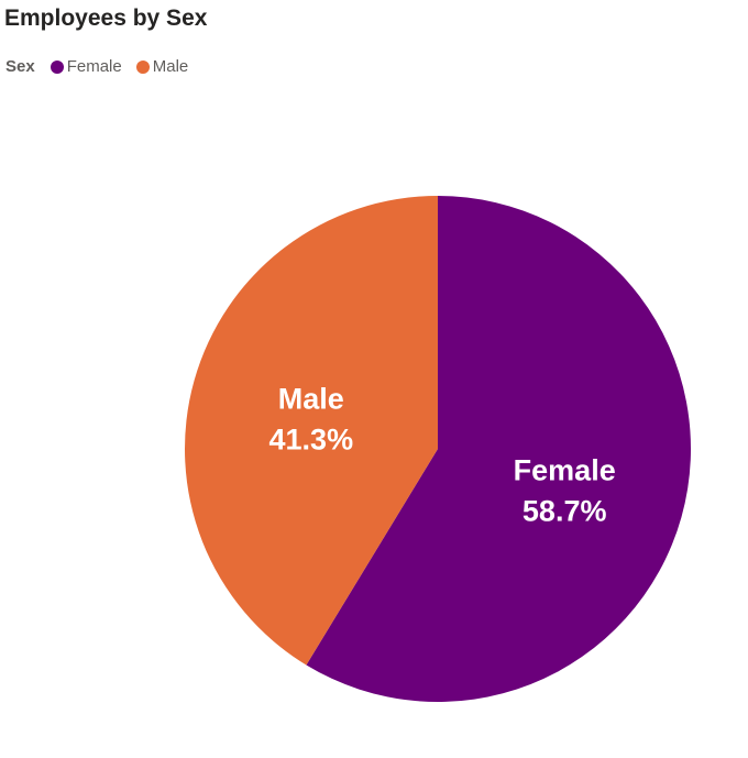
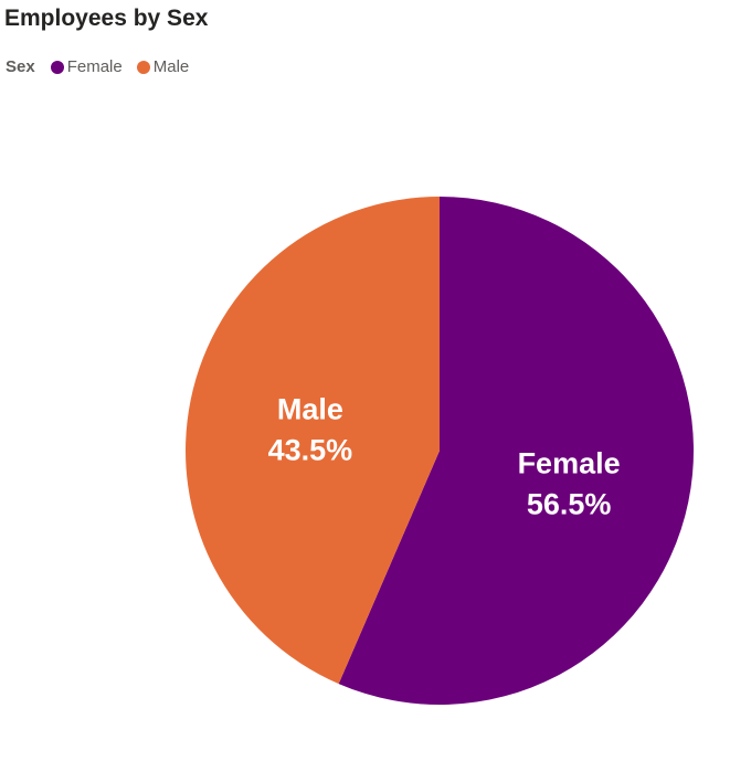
Female: 58.7% -> 56.5%
Male: 41.3% -> 43.5%
